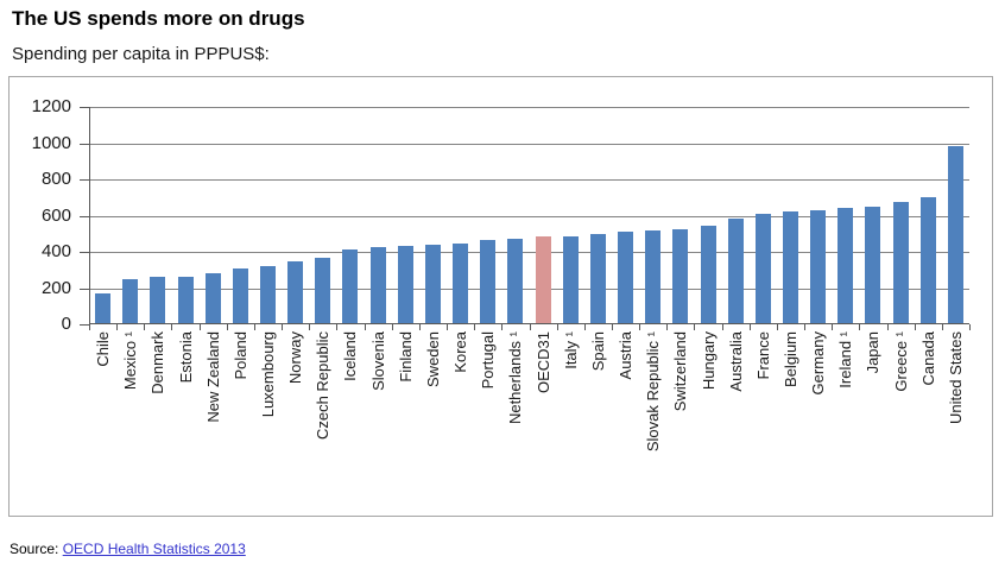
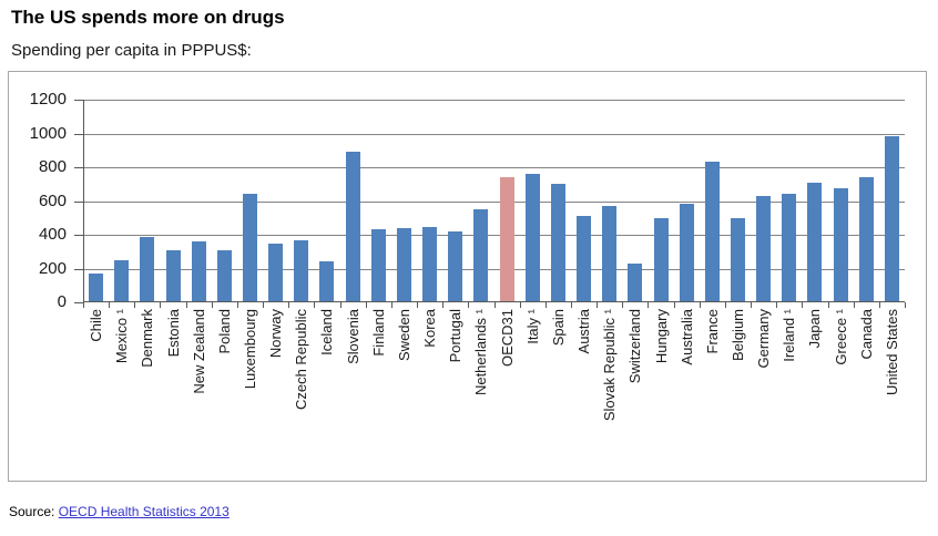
Denmark: 260 -> 390
Estonia: 260 -> 310
New Zealand: 280 -> 360
Luxembourg: 320 -> 640
Iceland: 420 -> 240
Slovenia: 430 -> 890
Portugal: 460 -> 420
Netherlands ¹: 480 -> 550
OECD31: 480 -> 740
Italy ¹: 490 -> 760
Spain: 500 -> 700
Slovak Republic ¹: 520 -> 570
Switzerland: 520 -> 230
Hungary: 540 -> 500
France: 610 -> 830
Belgium: 620 -> 500
Japan: 650 -> 710
Canada: 700 -> 740
